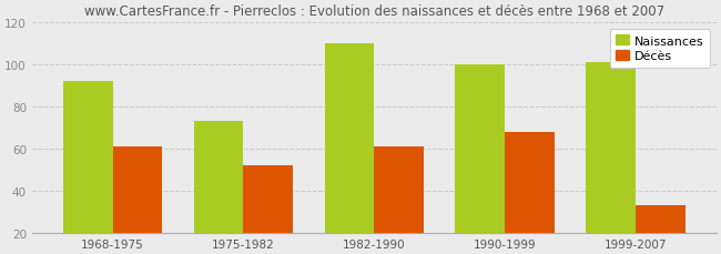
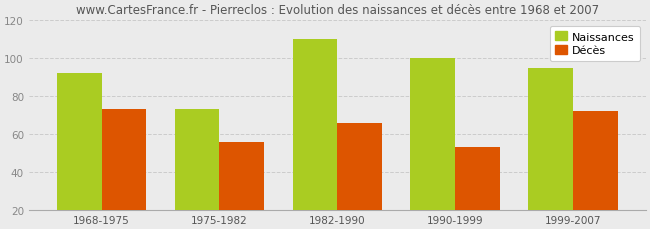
Décès/1968-1975: 61 -> 73
Décès/1975-1982: 52 -> 56
Décès/1982-1990: 61 -> 66
Décès/1990-1999: 68 -> 53
Naissances/1999-2007: 101 -> 95
Décès/1999-2007: 33 -> 72
